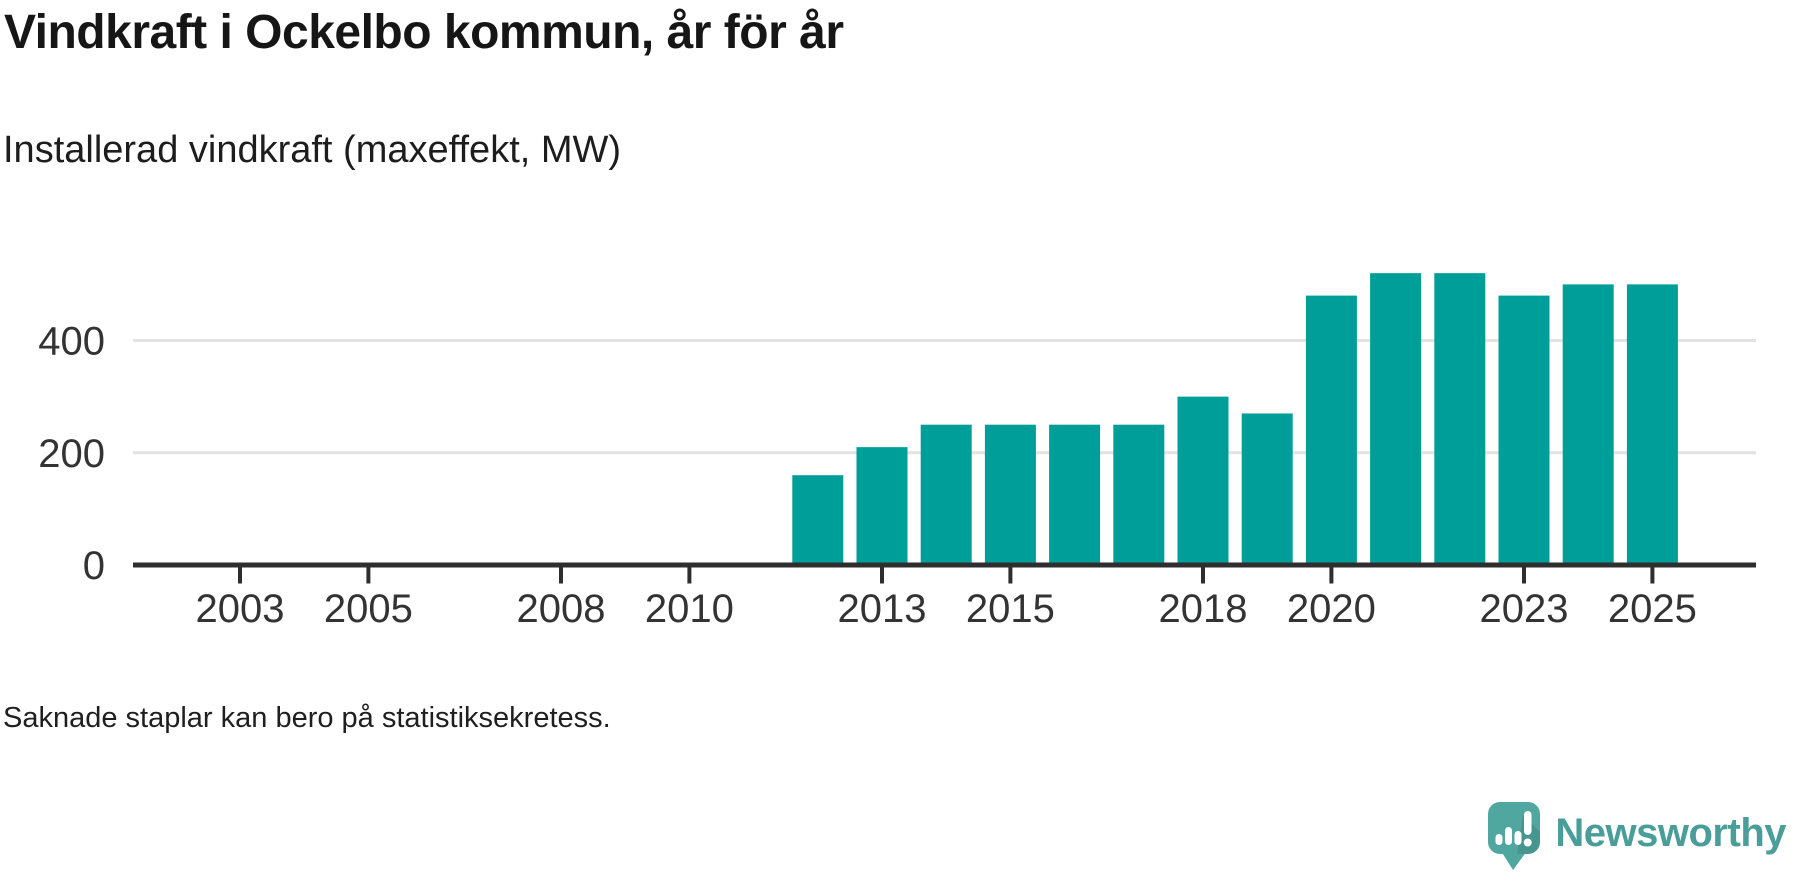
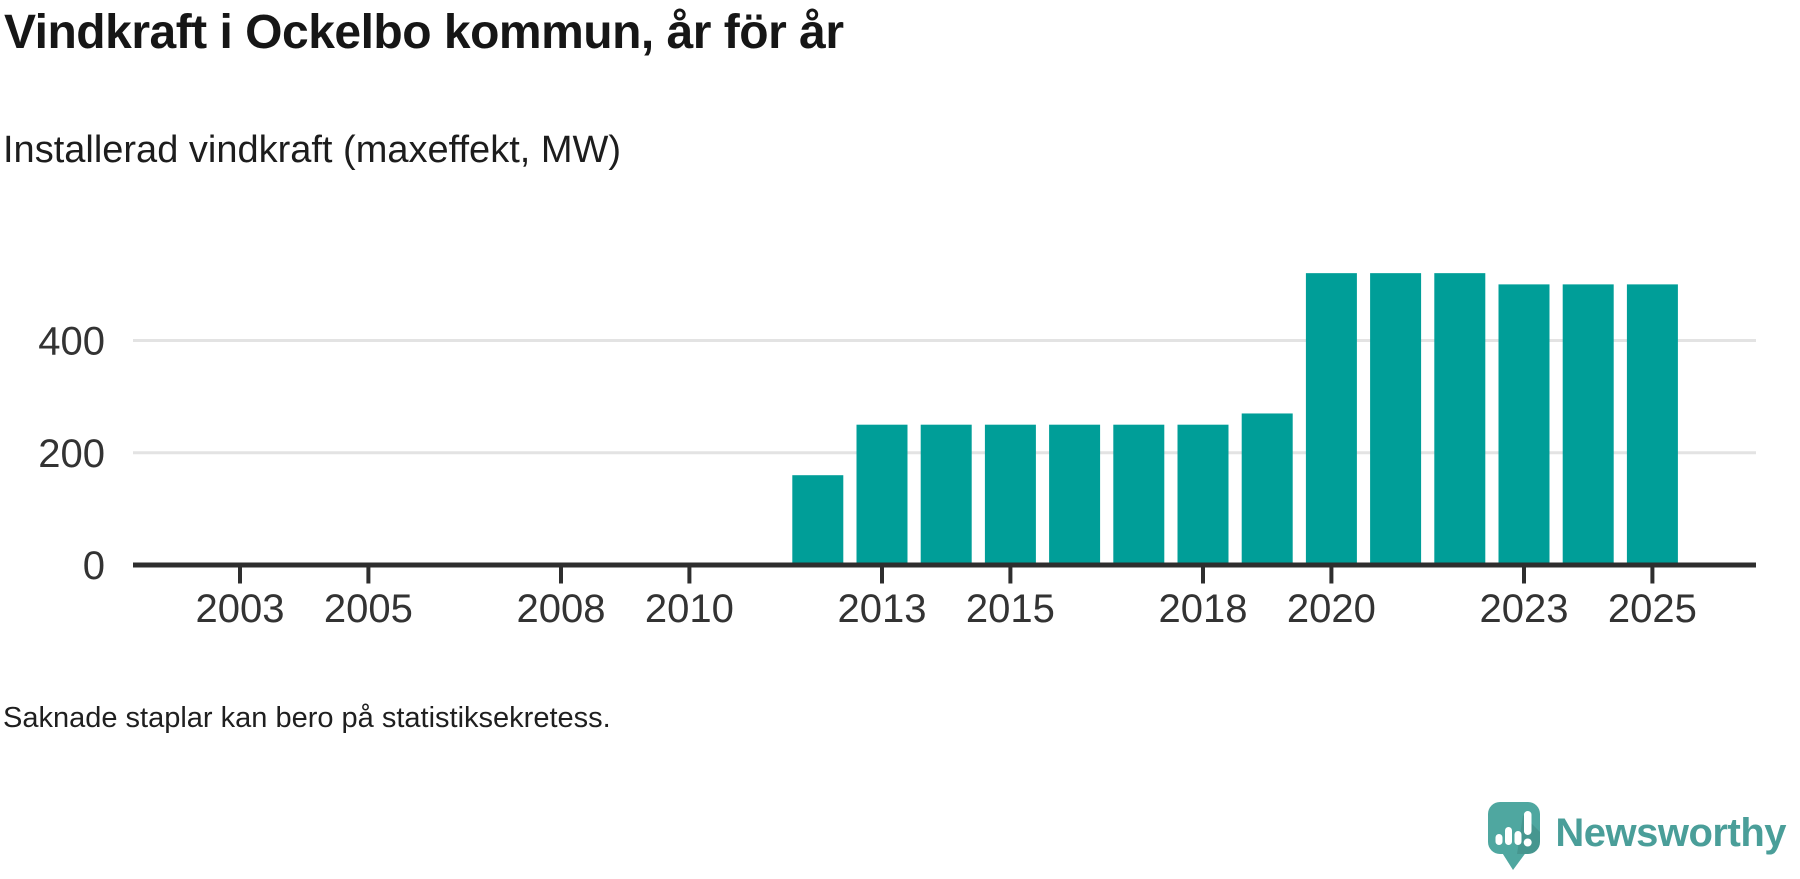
2013: 210 -> 250
2018: 300 -> 250
2020: 480 -> 520
2023: 480 -> 500
